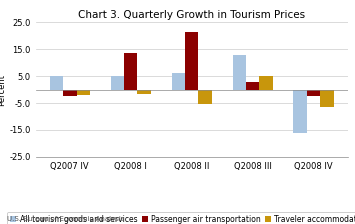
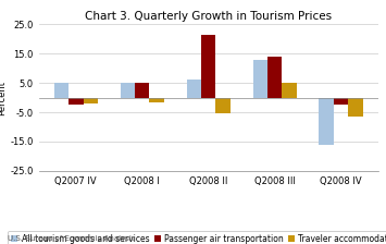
Passenger air transportation/Q2008 I: 13.5 -> 5.0
Passenger air transportation/Q2008 III: 3.0 -> 14.0
